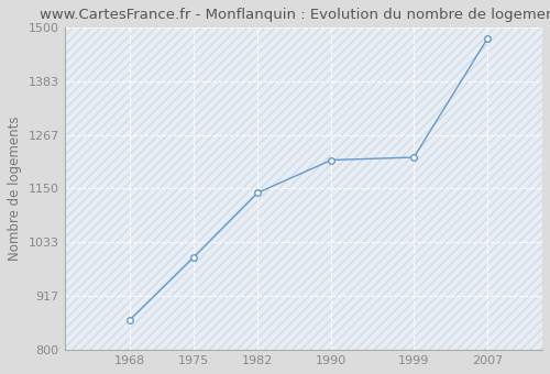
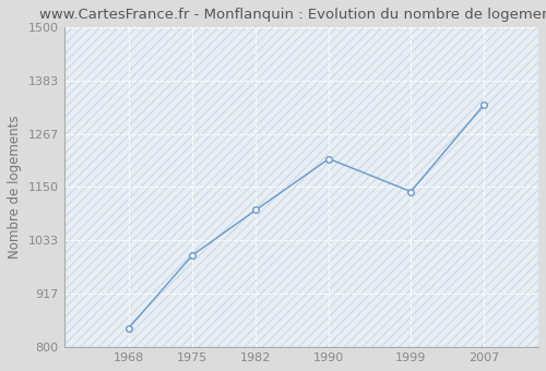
1968: 863 -> 840
1982: 1141 -> 1100
1999: 1218 -> 1140
2007: 1476 -> 1330
